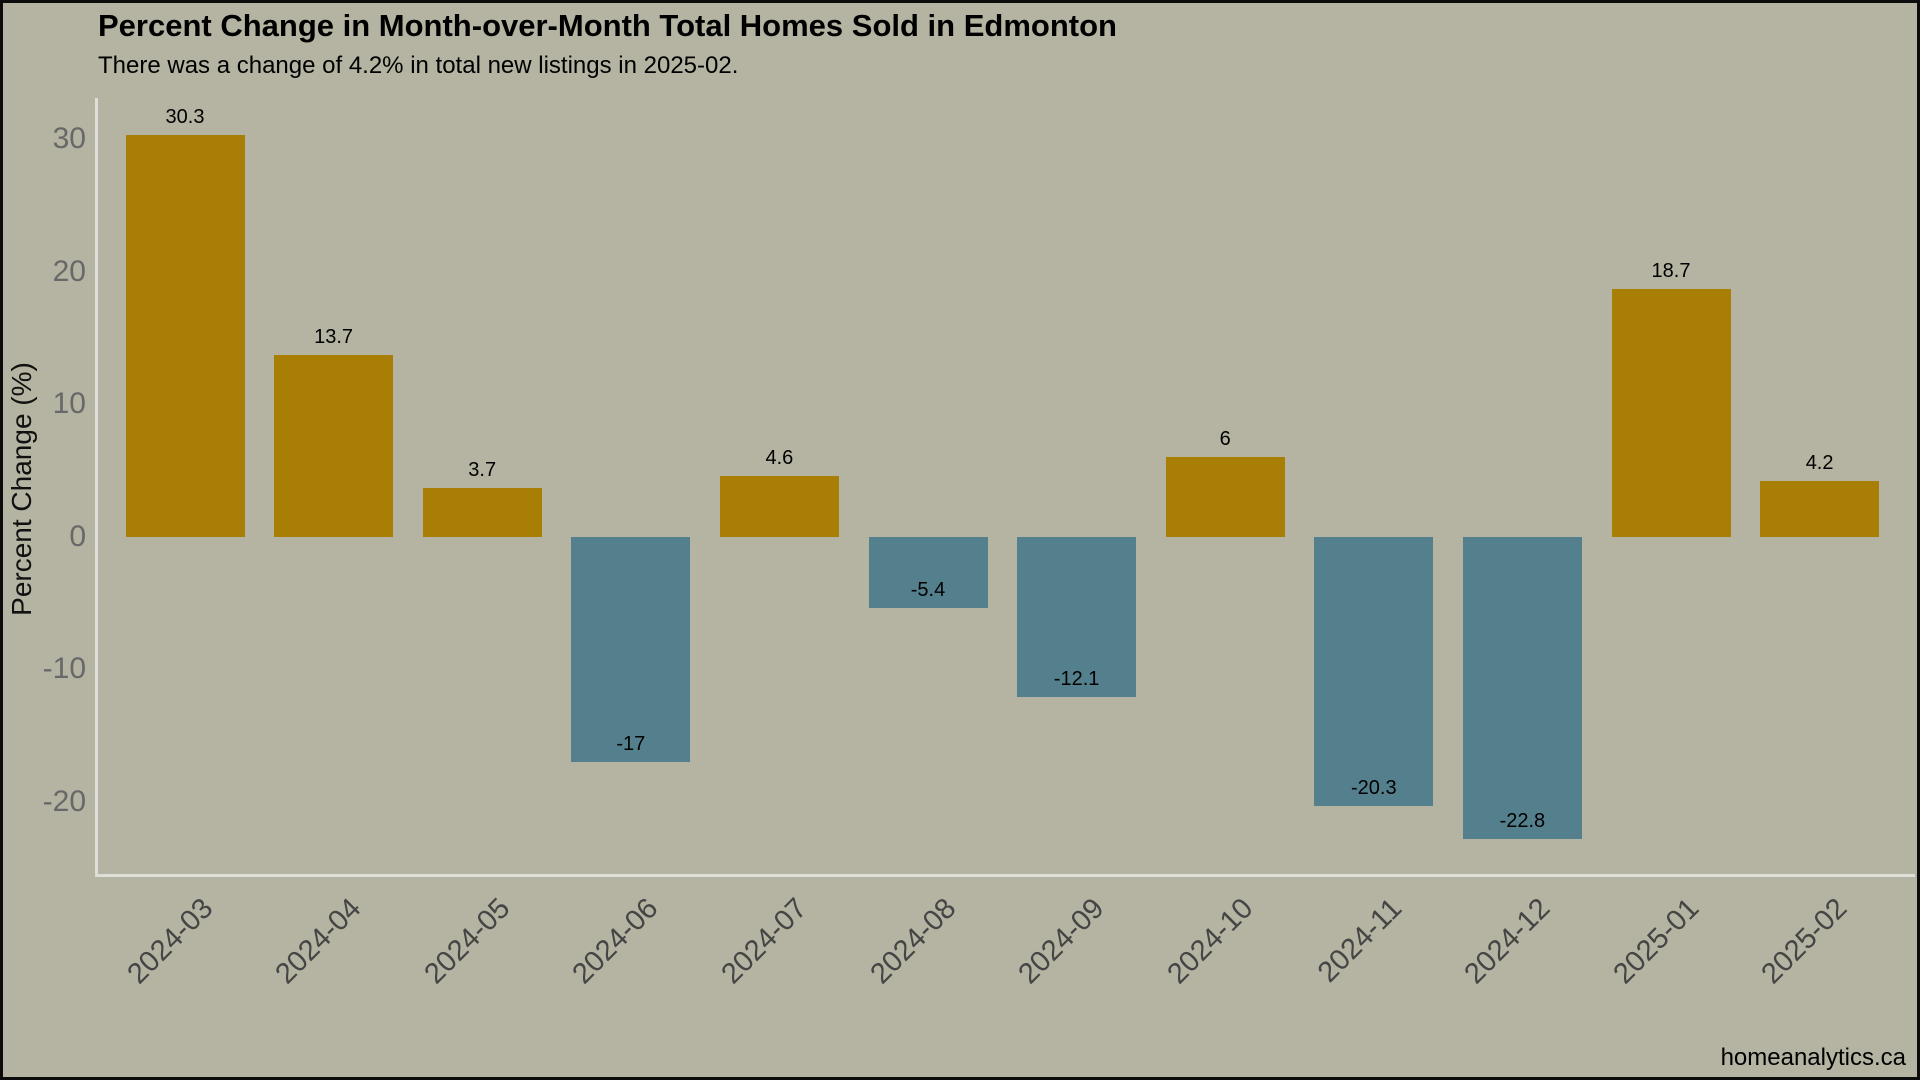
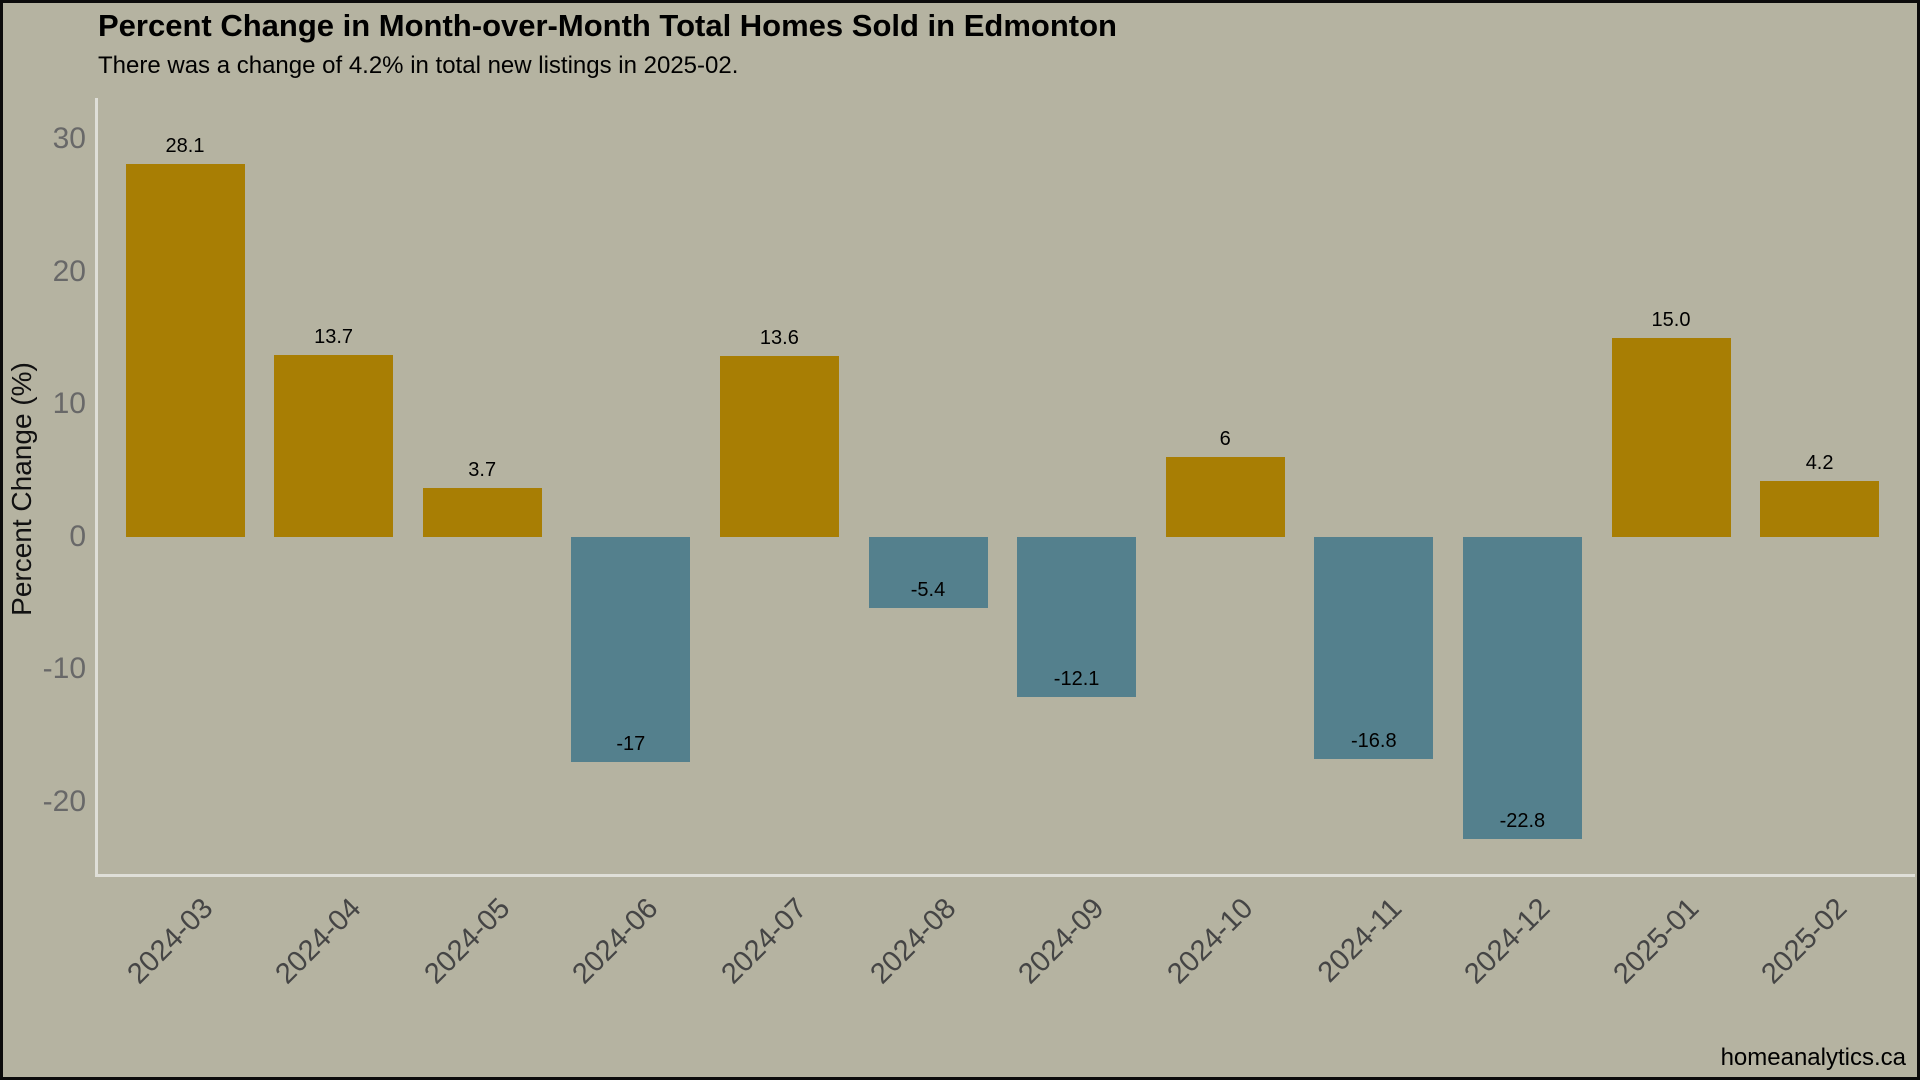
2024-03: 30.3 -> 28.1
2024-07: 4.6 -> 13.6
2024-11: -20.3 -> -16.8
2025-01: 18.7 -> 15.0
